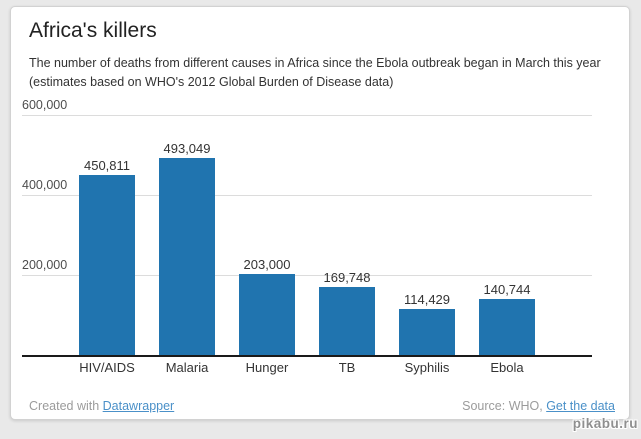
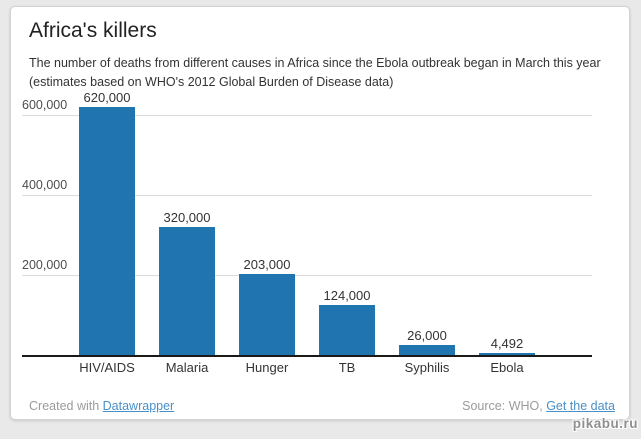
HIV/AIDS: 450,811 -> 620,000
Malaria: 493,049 -> 320,000
TB: 169,748 -> 124,000
Syphilis: 114,429 -> 26,000
Ebola: 140,744 -> 4,492
